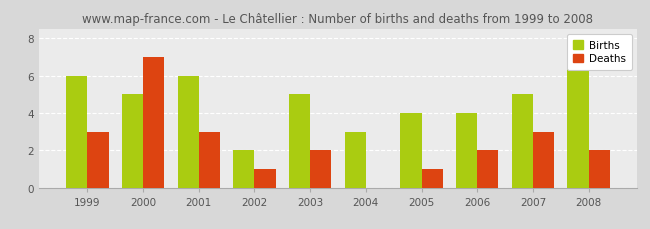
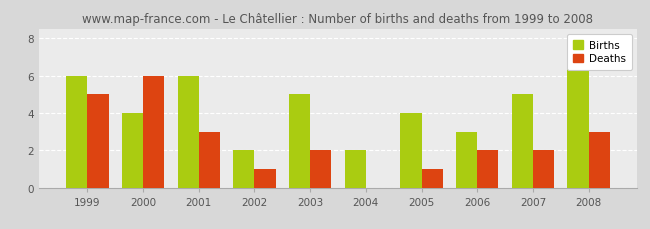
Deaths/1999: 3 -> 5
Births/2000: 5 -> 4
Deaths/2000: 7 -> 6
Births/2004: 3 -> 2
Births/2006: 4 -> 3
Deaths/2007: 3 -> 2
Deaths/2008: 2 -> 3
